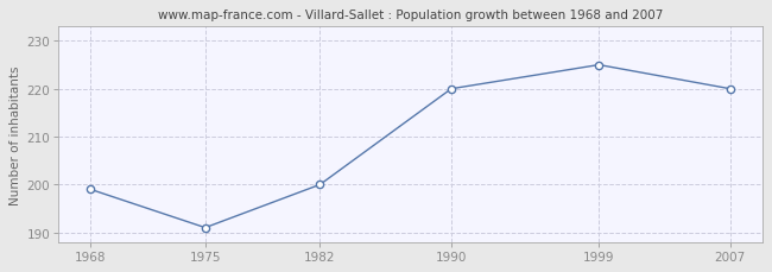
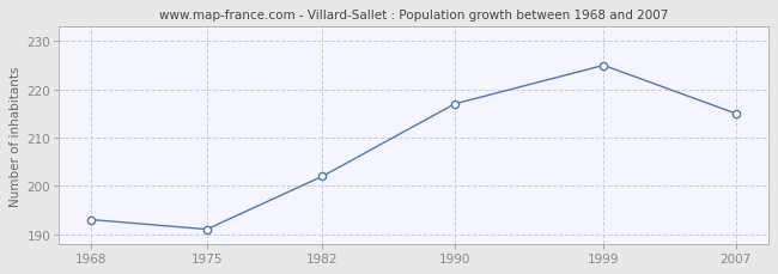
1968: 199 -> 193
1982: 200 -> 202
1990: 220 -> 217
2007: 220 -> 215
